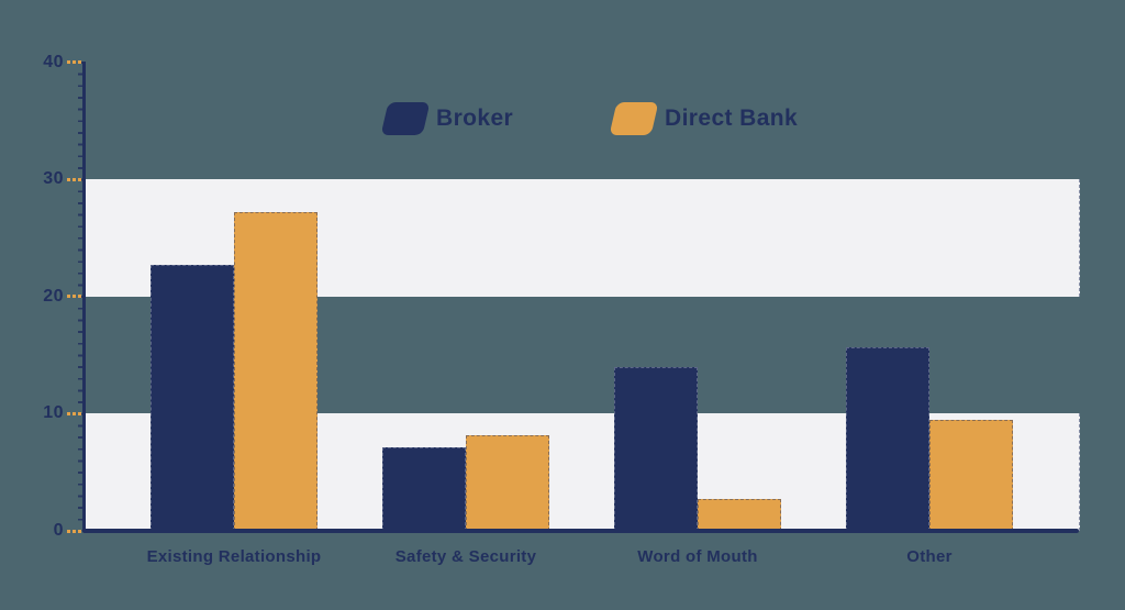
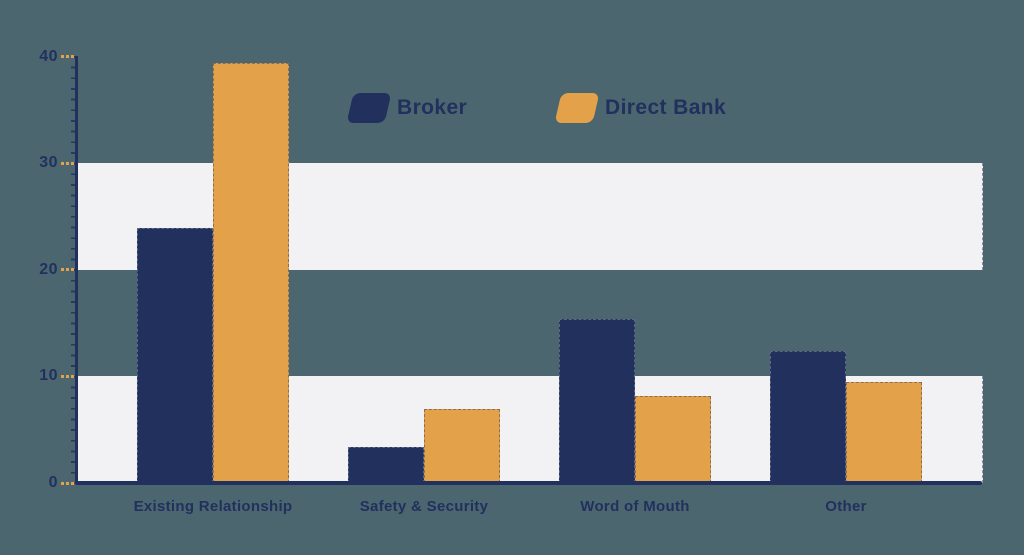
Broker/Existing Relationship: 22.7 -> 23.9
Direct Bank/Existing Relationship: 27.2 -> 39.4
Broker/Safety & Security: 7.1 -> 3.4
Direct Bank/Safety & Security: 8.2 -> 6.9
Broker/Word of Mouth: 14.0 -> 15.4
Direct Bank/Word of Mouth: 2.7 -> 8.2
Broker/Other: 15.7 -> 12.4
